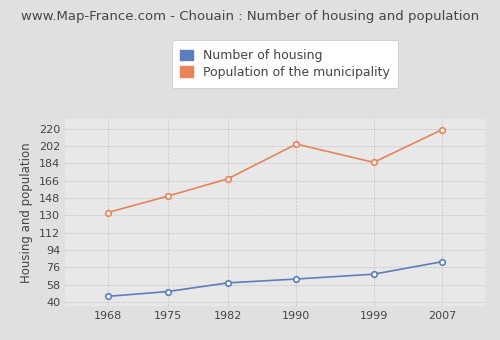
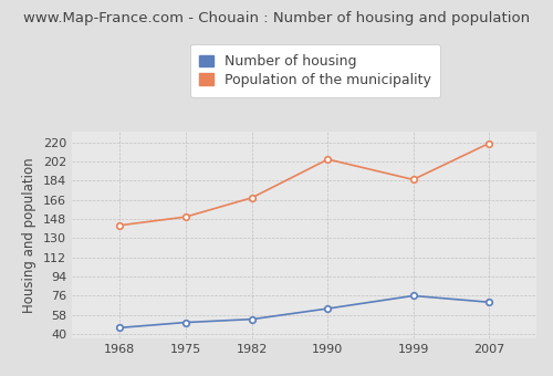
Population of the municipality/1968: 133 -> 142
Number of housing/1982: 60 -> 54
Number of housing/1999: 69 -> 76
Number of housing/2007: 82 -> 70
